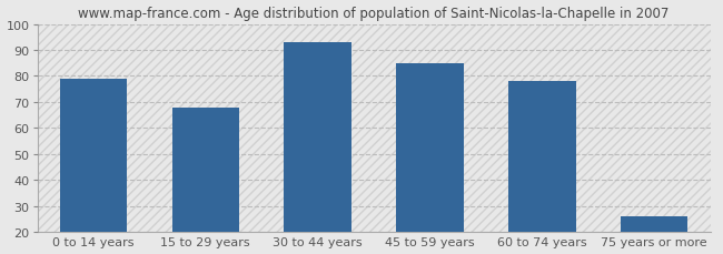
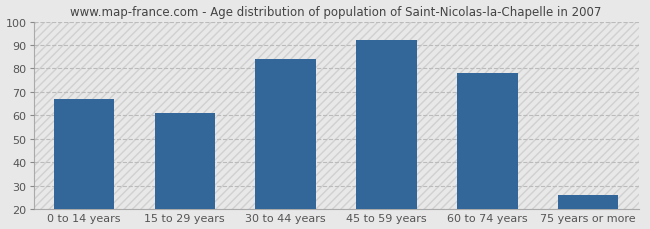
0 to 14 years: 79 -> 67
15 to 29 years: 68 -> 61
30 to 44 years: 93 -> 84
45 to 59 years: 85 -> 92
